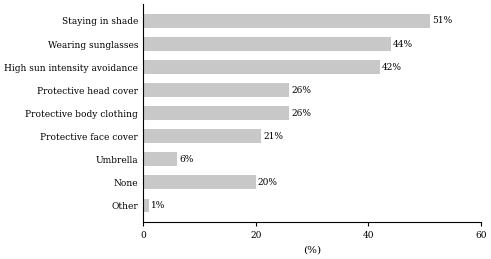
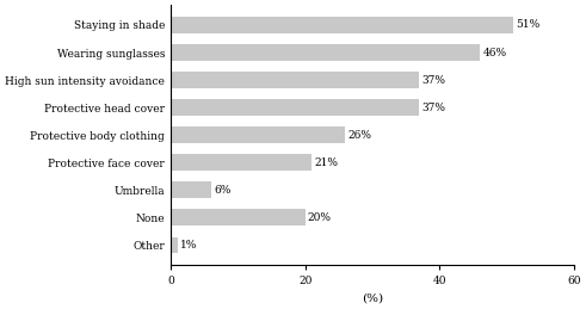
Wearing sunglasses: 44% -> 46%
High sun intensity avoidance: 42% -> 37%
Protective head cover: 26% -> 37%
